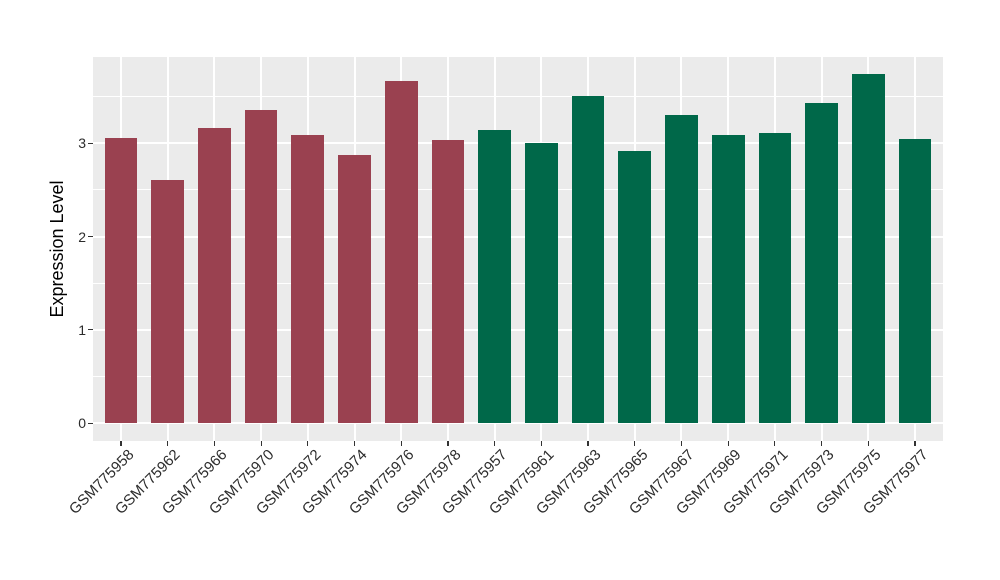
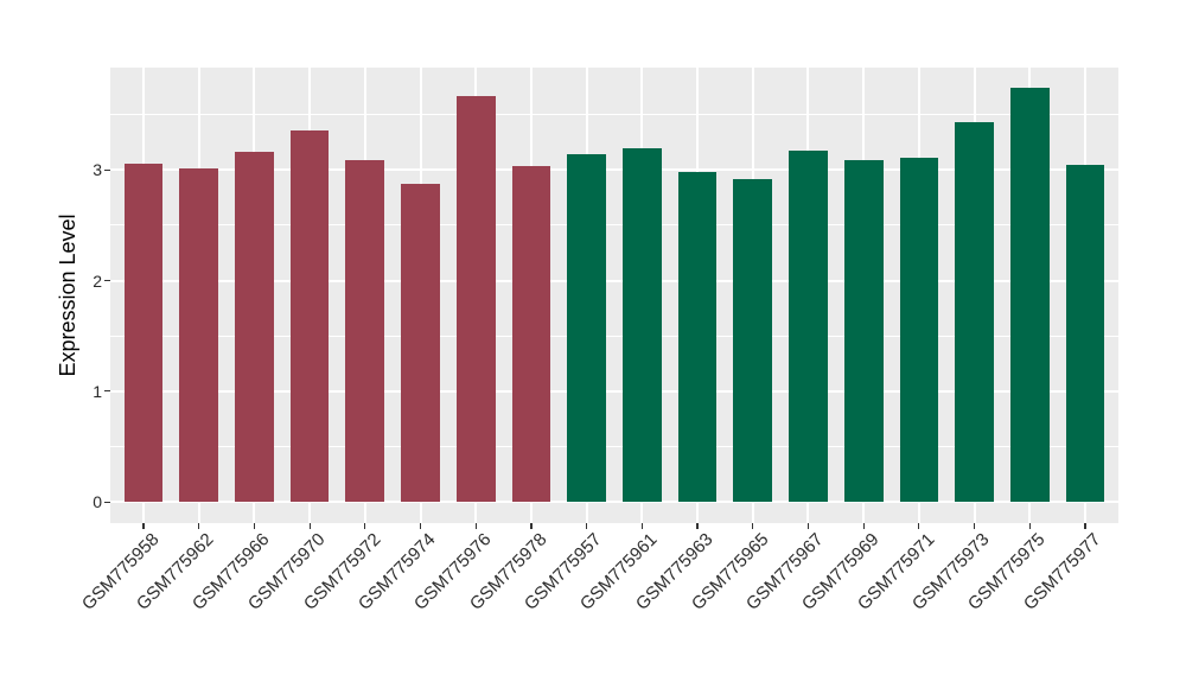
GSM775962: 2.6 -> 3.0
GSM775961: 3.0 -> 3.2
GSM775963: 3.5 -> 3.0
GSM775967: 3.3 -> 3.2
